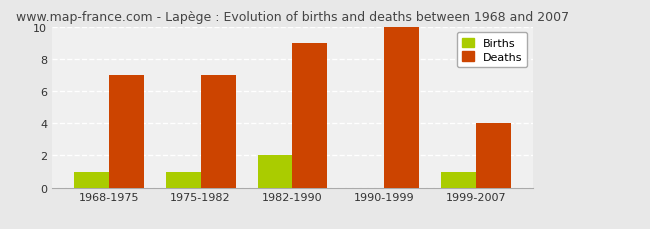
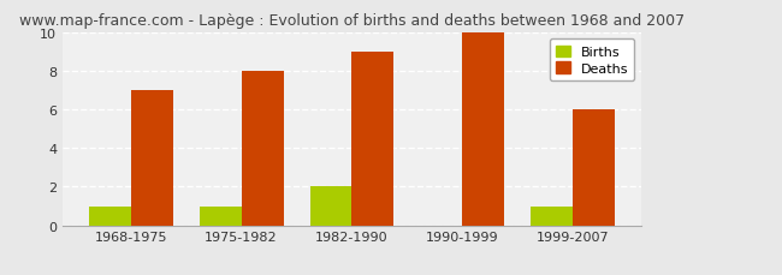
Deaths/1975-1982: 7 -> 8
Deaths/1999-2007: 4 -> 6
